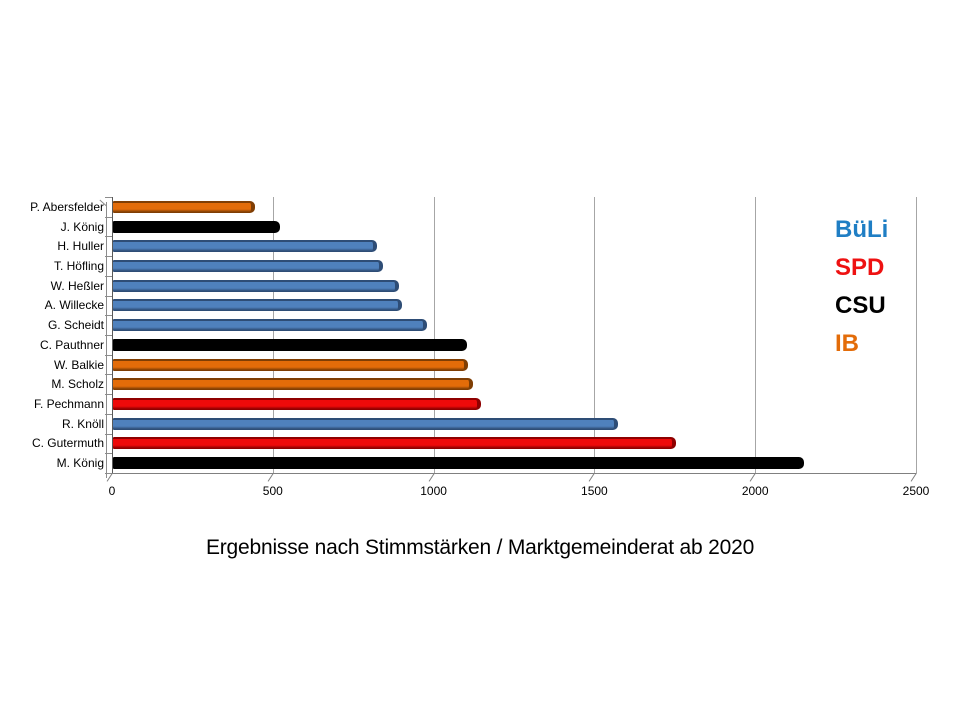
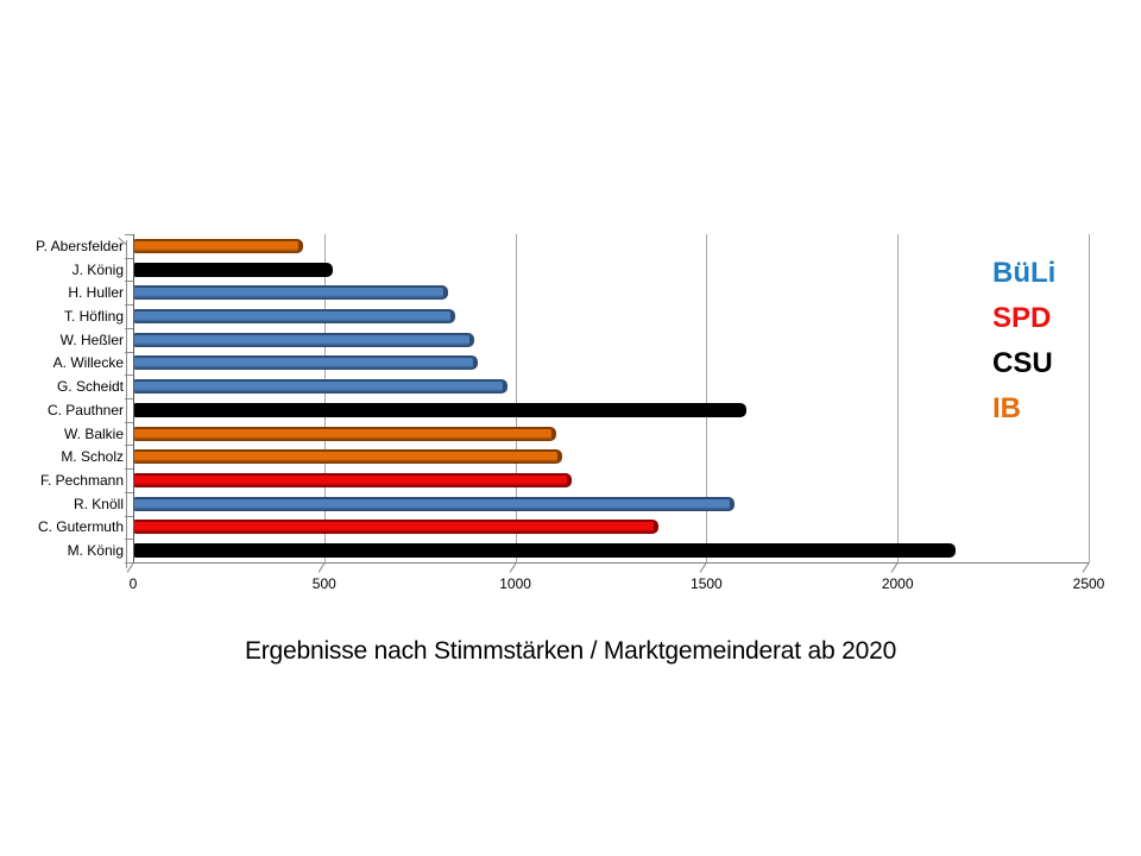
C. Pauthner: 1100 -> 1600
C. Gutermuth: 1750 -> 1370
